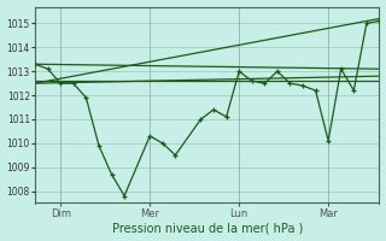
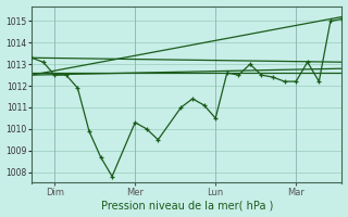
Lun: 1013.0 -> 1010.5
Mar: 1010.1 -> 1012.2
